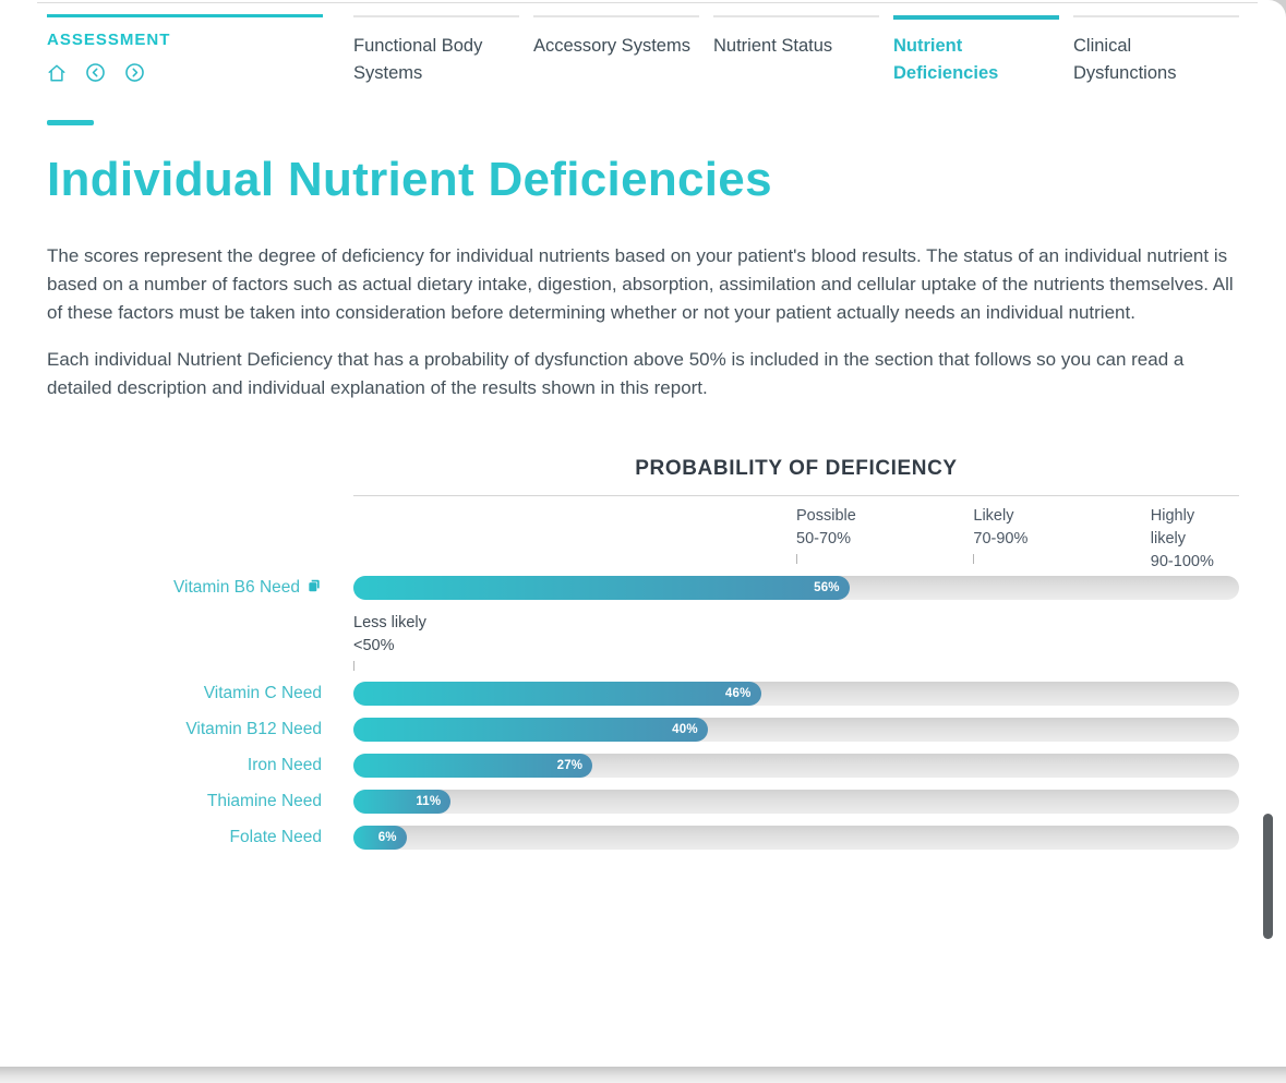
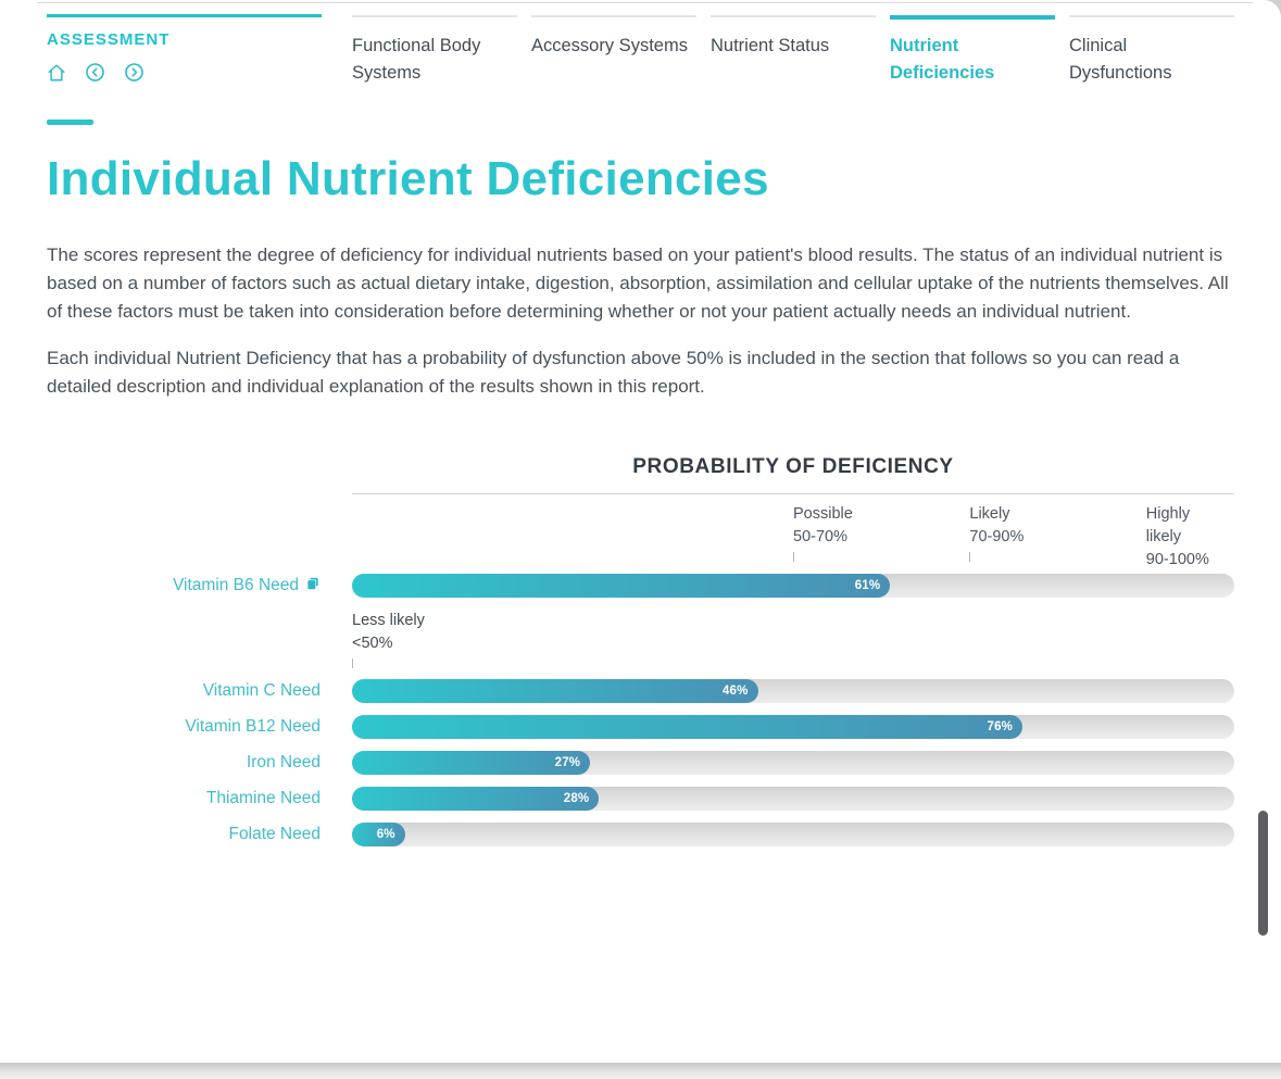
Vitamin B6 Need: 56% -> 61%
Vitamin B12 Need: 40% -> 76%
Thiamine Need: 11% -> 28%
